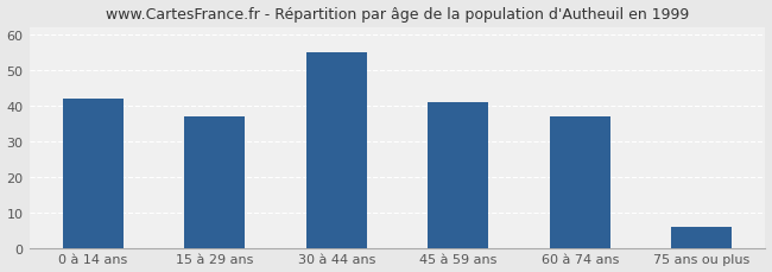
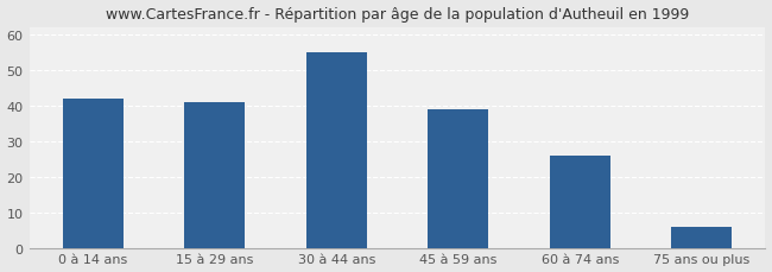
15 à 29 ans: 37 -> 41
45 à 59 ans: 41 -> 39
60 à 74 ans: 37 -> 26
